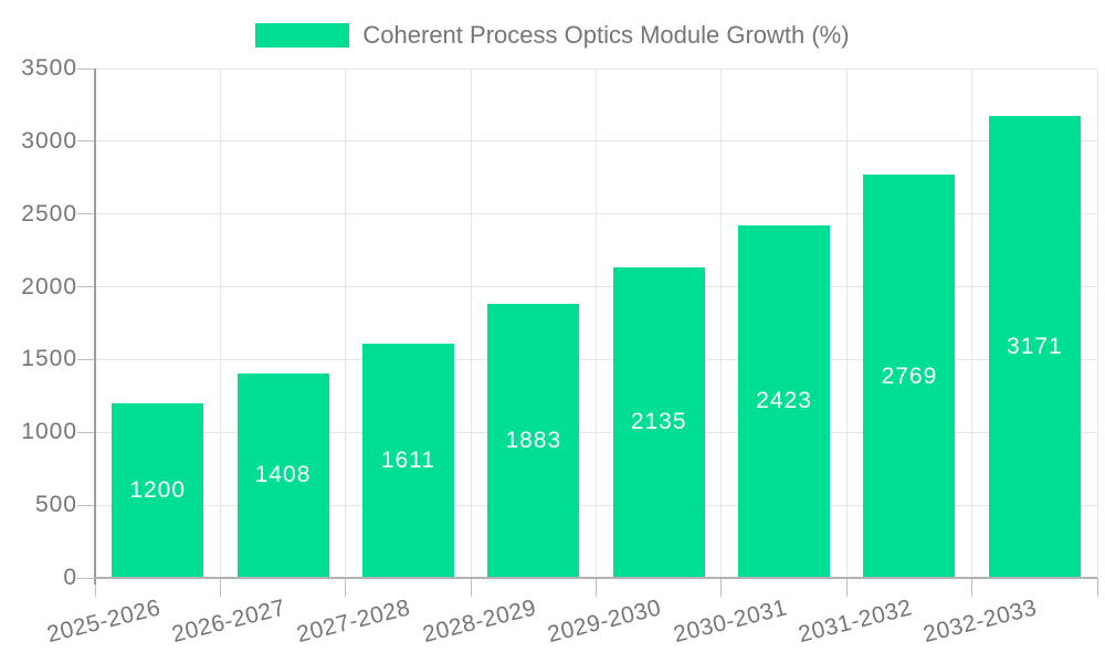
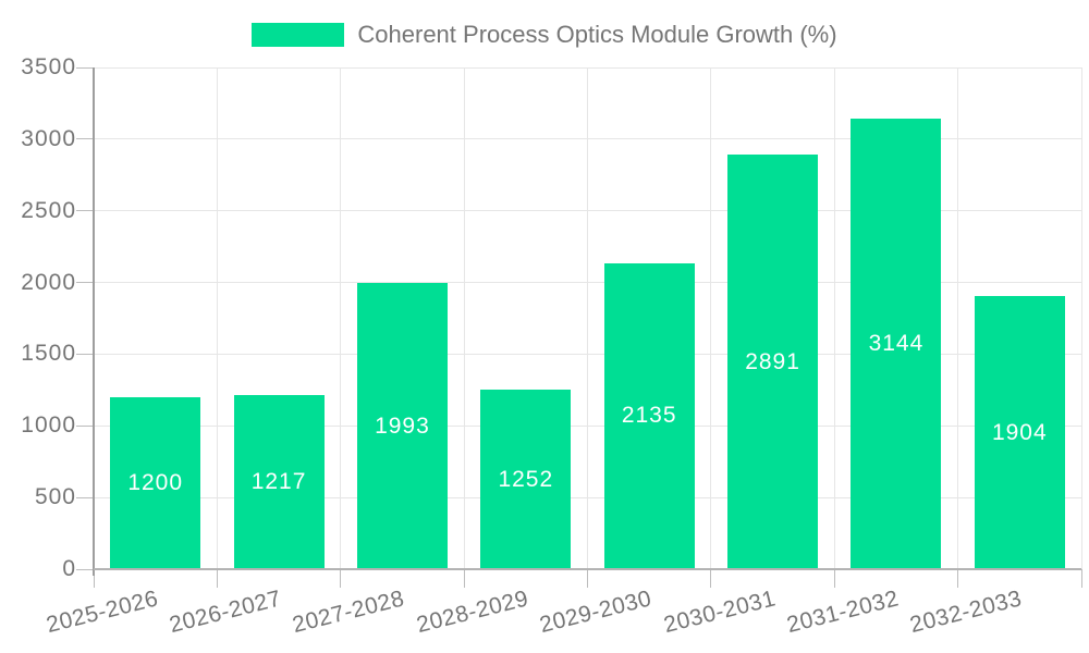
2026-2027: 1408 -> 1217
2027-2028: 1611 -> 1993
2028-2029: 1883 -> 1252
2030-2031: 2423 -> 2891
2031-2032: 2769 -> 3144
2032-2033: 3171 -> 1904
